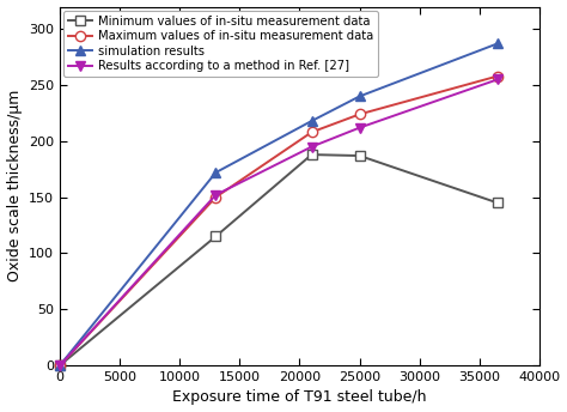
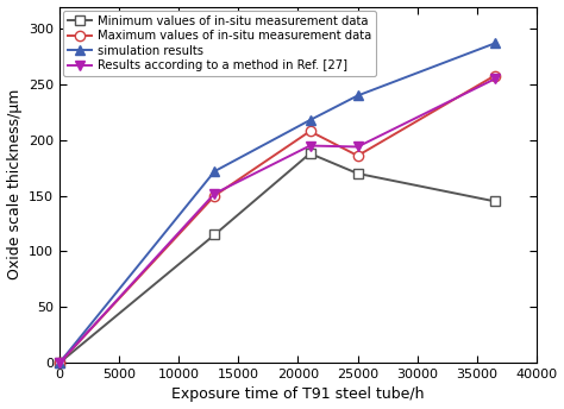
Minimum values of in-situ measurement data/25000: 187 -> 170
Maximum values of in-situ measurement data/25000: 224 -> 186
Results according to a method in Ref. [27]/25000: 212 -> 194
